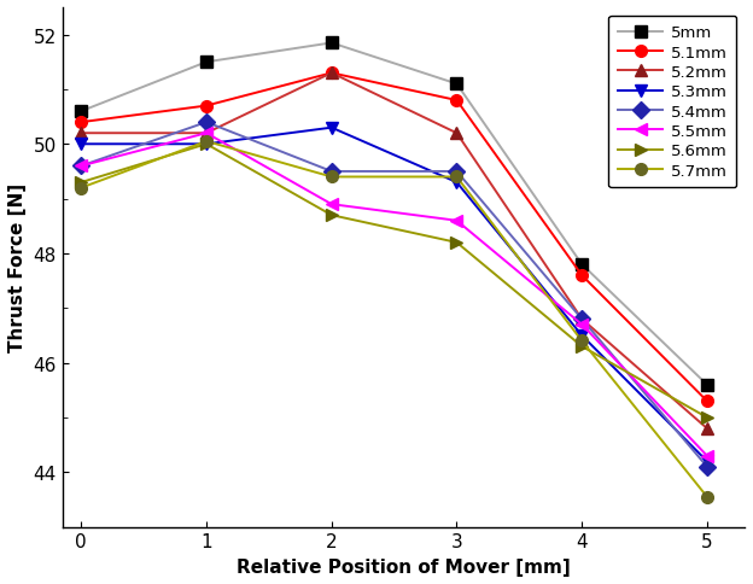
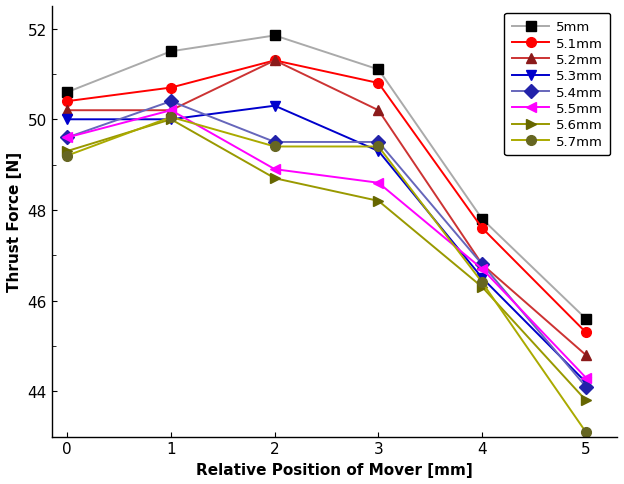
5.6mm/5: 45.0 -> 43.8
5.7mm/5: 43.55 -> 43.10
